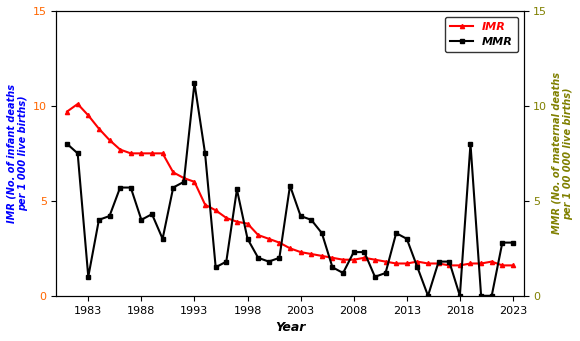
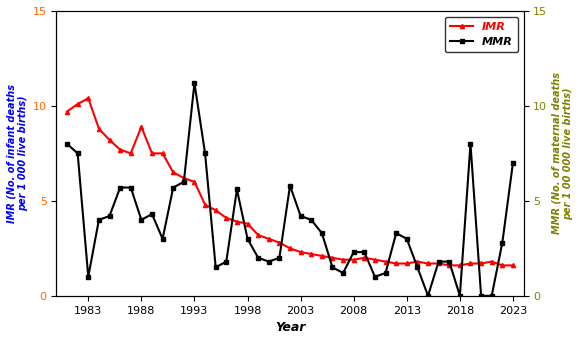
IMR/1983: 9.5 -> 10.4
IMR/1988: 7.5 -> 8.9
MMR/2023: 2.8 -> 7.0
